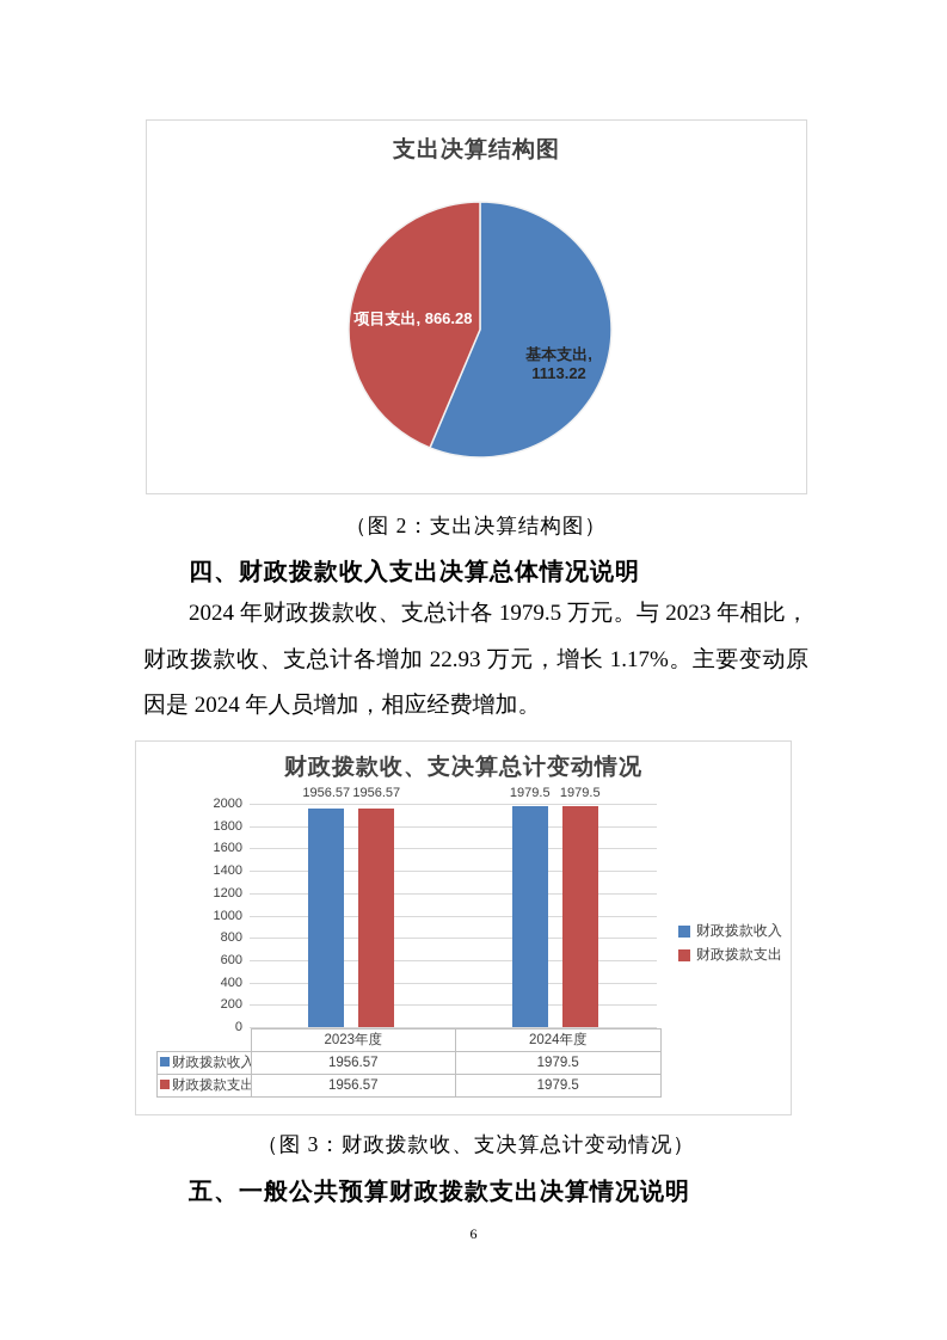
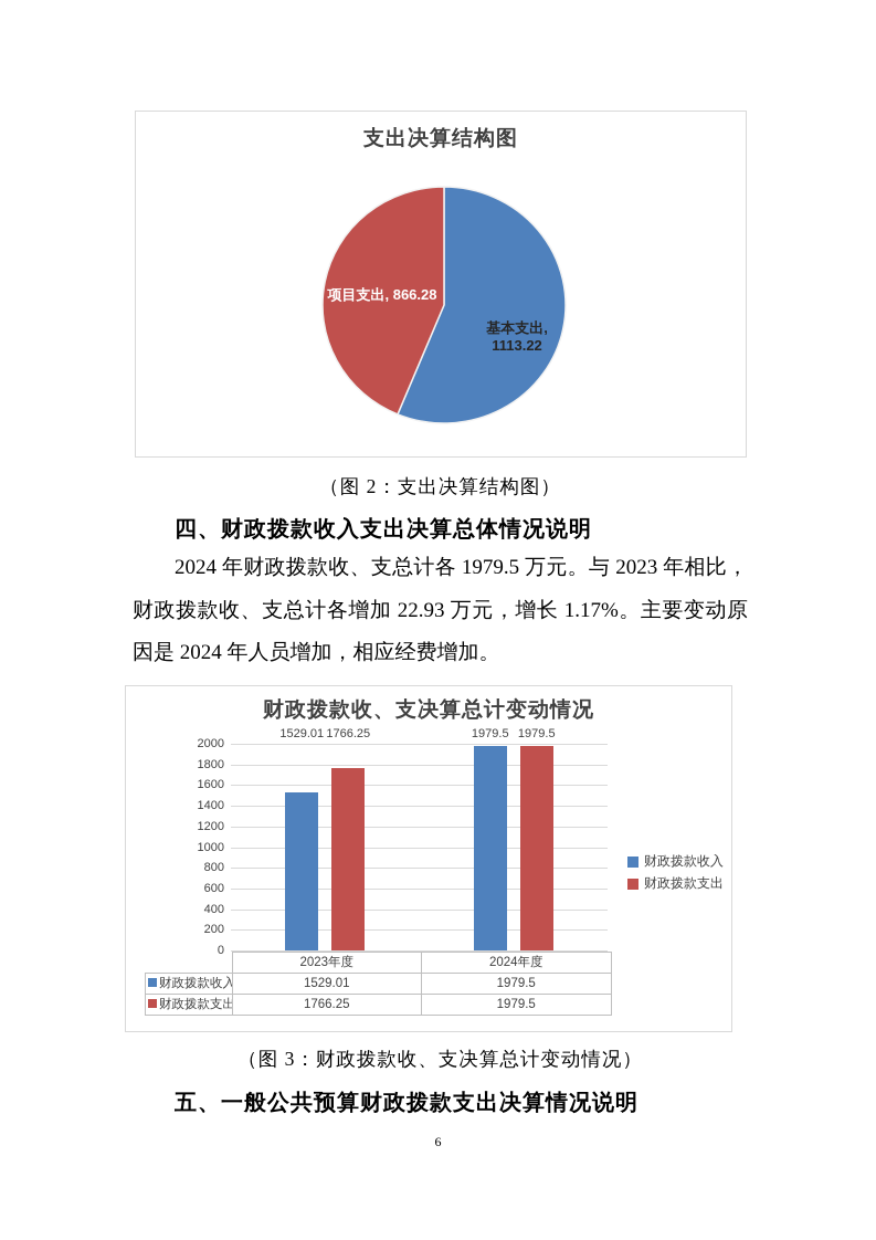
财政拨款收、支决算总计变动情况/财政拨款收入/2023年度: 1956.57 -> 1529.01
财政拨款收、支决算总计变动情况/财政拨款支出/2023年度: 1956.57 -> 1766.25
